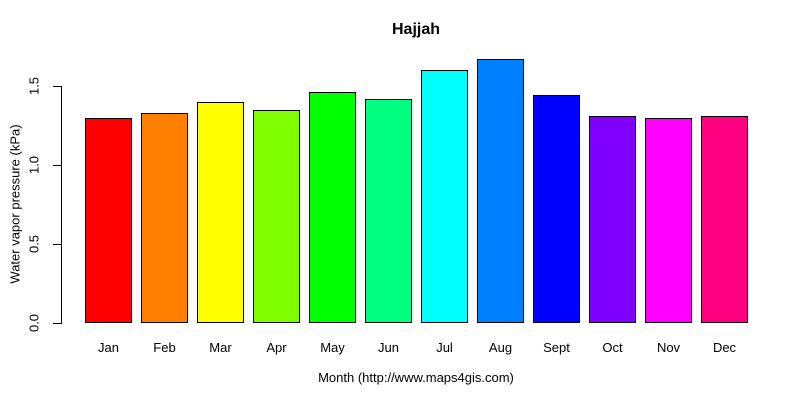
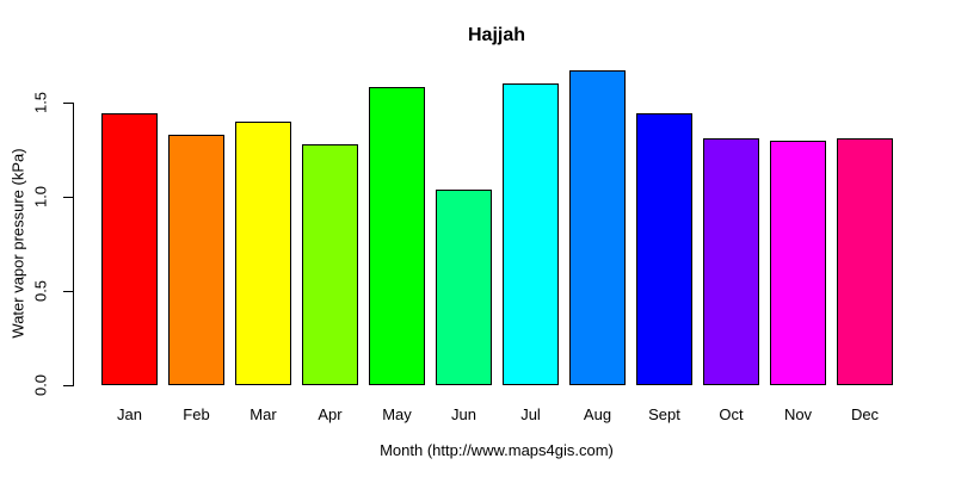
Jan: 1.30 -> 1.44
Apr: 1.35 -> 1.28
May: 1.46 -> 1.58
Jun: 1.42 -> 1.04
